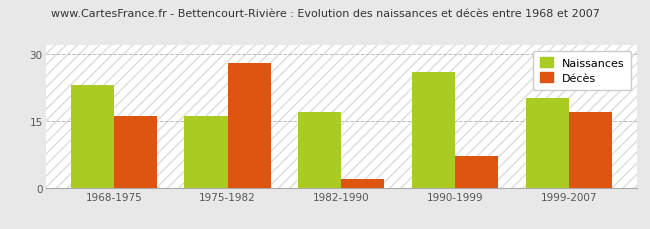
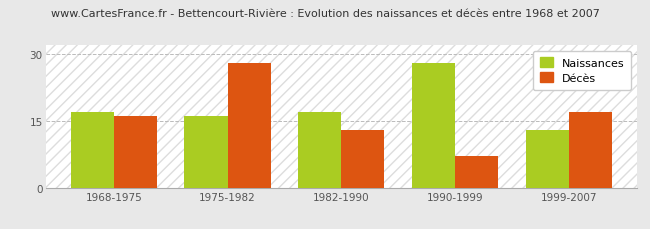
Naissances/1968-1975: 23 -> 17
Décès/1982-1990: 2 -> 13
Naissances/1990-1999: 26 -> 28
Naissances/1999-2007: 20 -> 13
